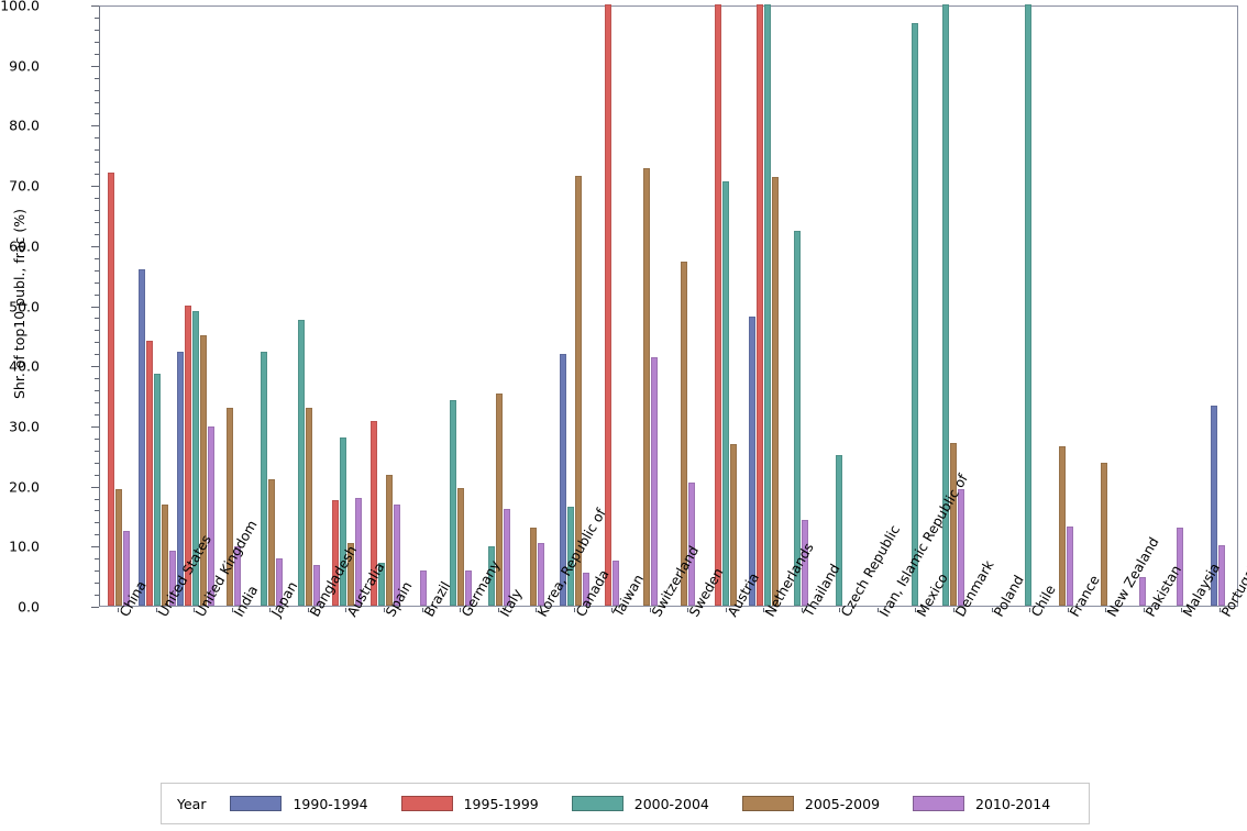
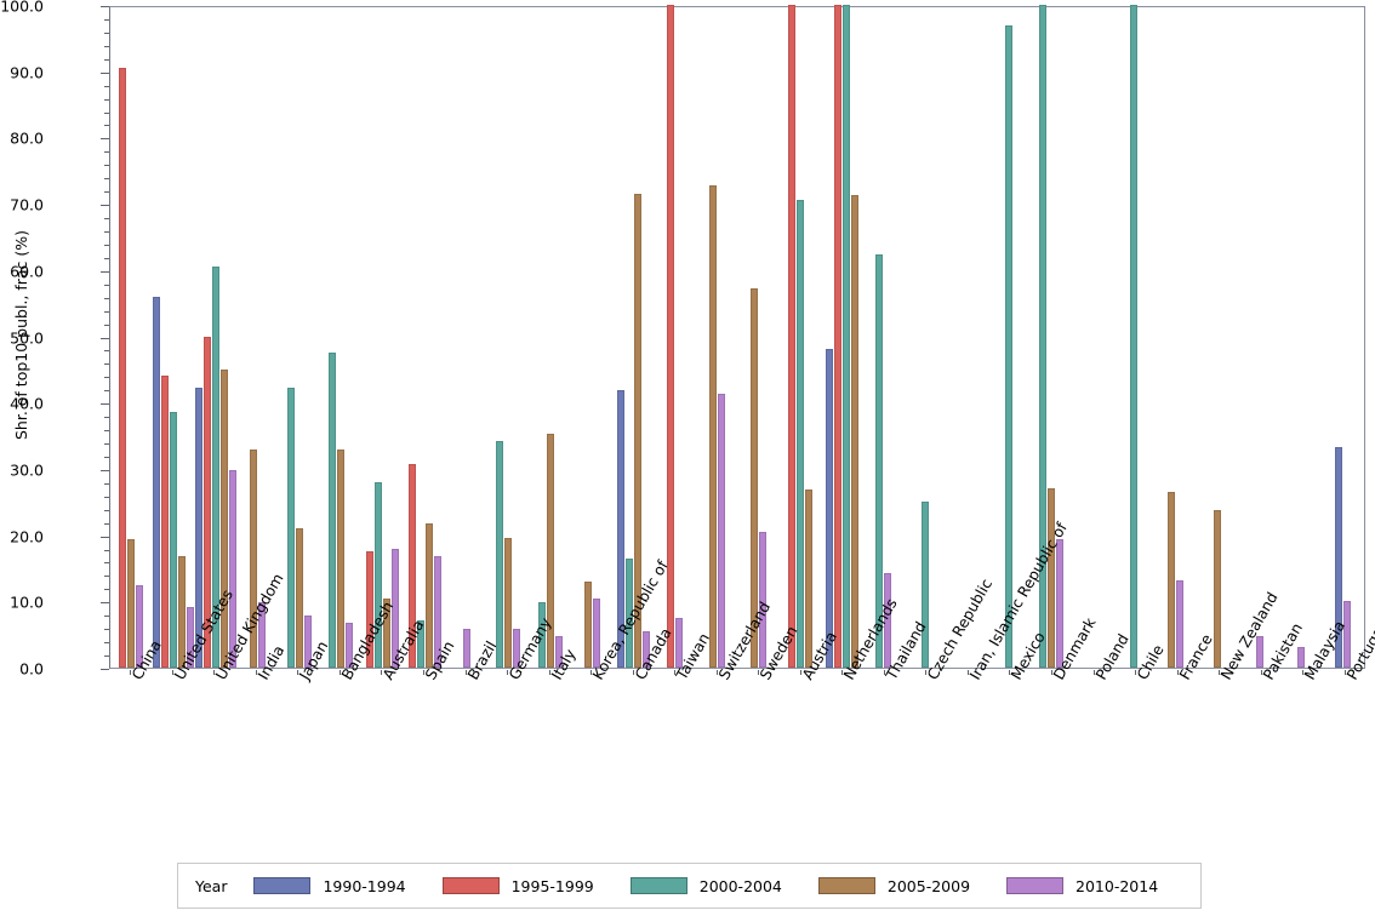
1995-1999/China: 72 -> 90
2000-2004/United Kingdom: 49 -> 60
2010-2014/Italy: 16 -> 5
2010-2014/Malaysia: 13 -> 3
